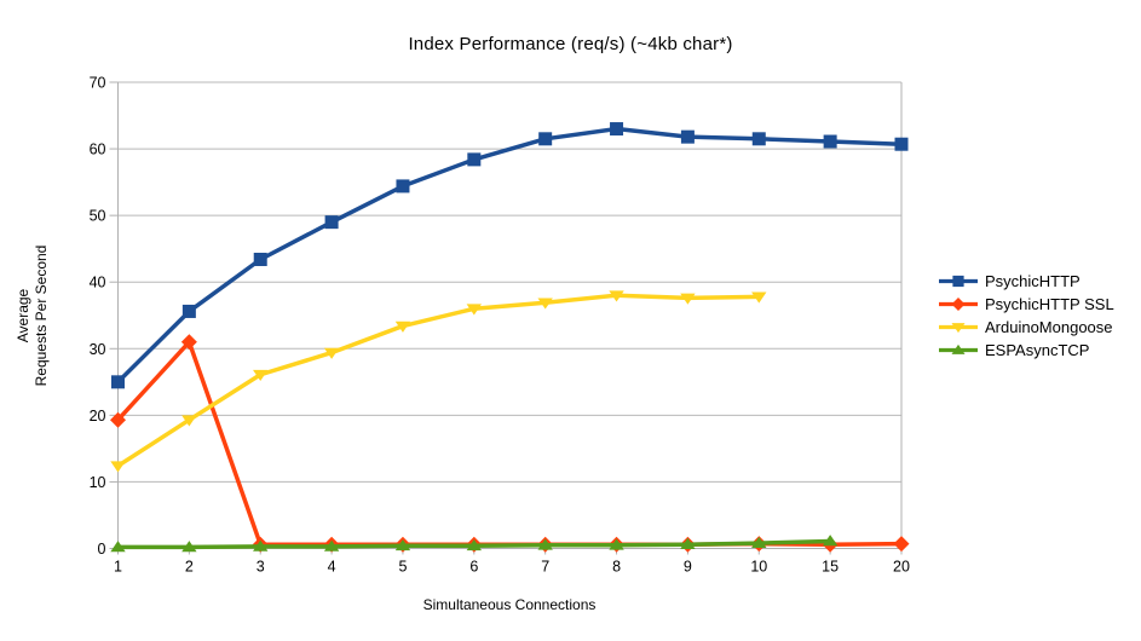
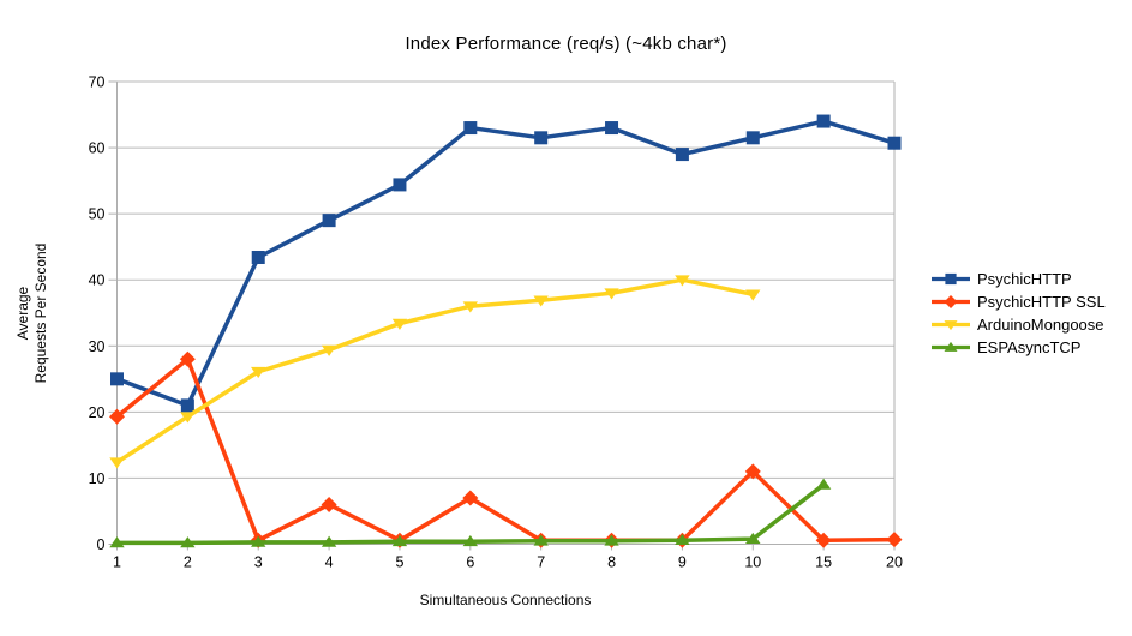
PsychicHTTP/2: 36 -> 21
PsychicHTTP SSL/2: 31 -> 28
PsychicHTTP SSL/4: 1 -> 6
PsychicHTTP/6: 58 -> 63
PsychicHTTP SSL/6: 1 -> 7
PsychicHTTP/9: 62 -> 59
ArduinoMongoose/9: 38 -> 40
PsychicHTTP SSL/10: 1 -> 11
PsychicHTTP/15: 61 -> 64
ESPAsyncTCP/15: 1 -> 9
